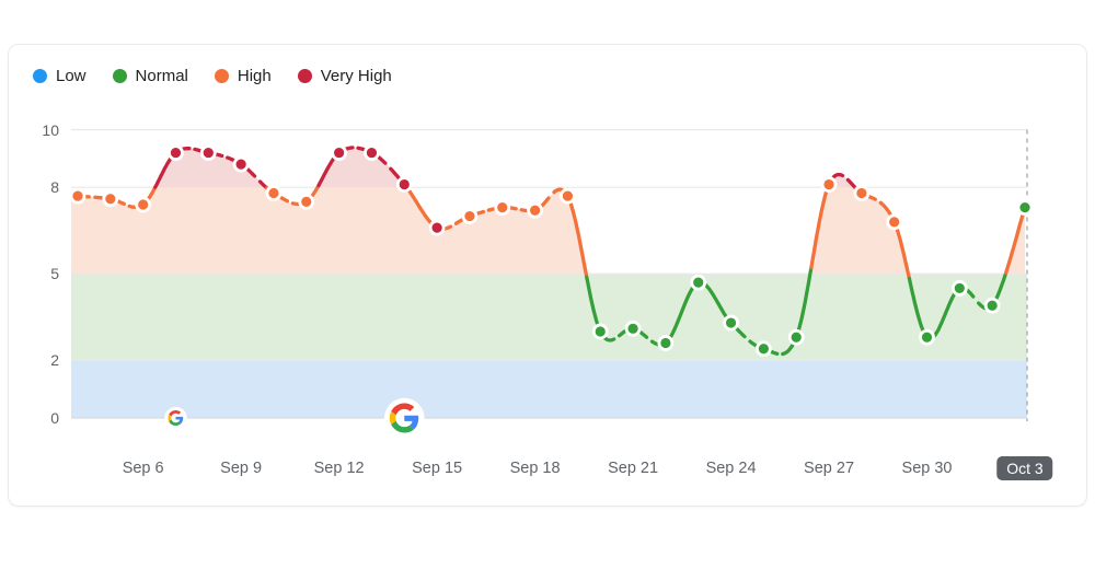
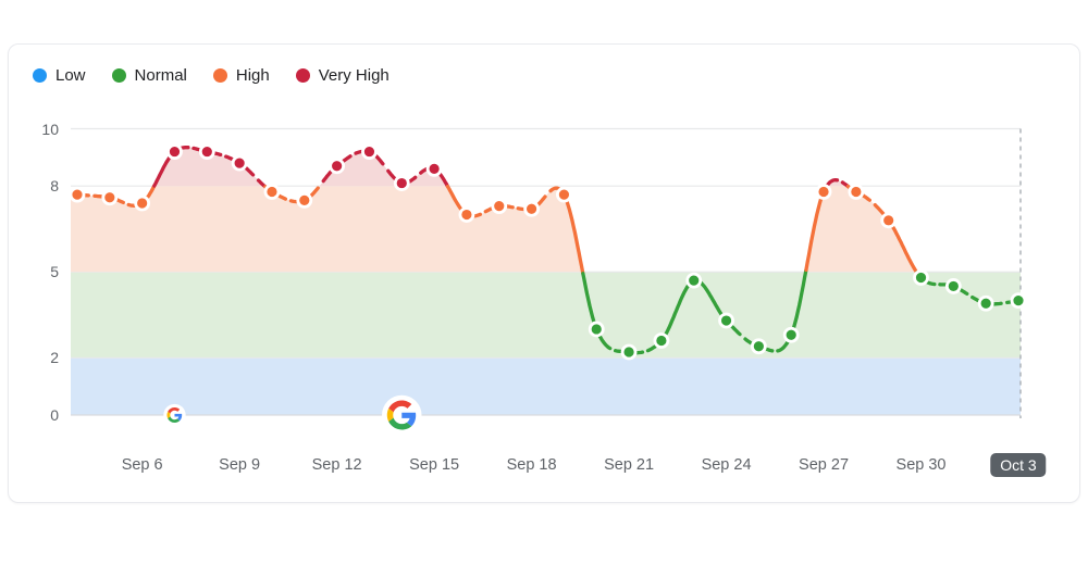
Sep 12: 9.2 -> 8.7
Sep 15: 6.6 -> 8.6
Sep 21: 3.1 -> 2.2
Sep 27: 8.1 -> 7.8
Sep 30: 2.8 -> 4.8
Oct 3: 7.3 -> 4.0
